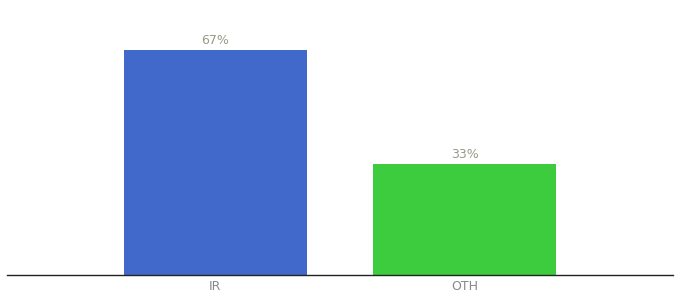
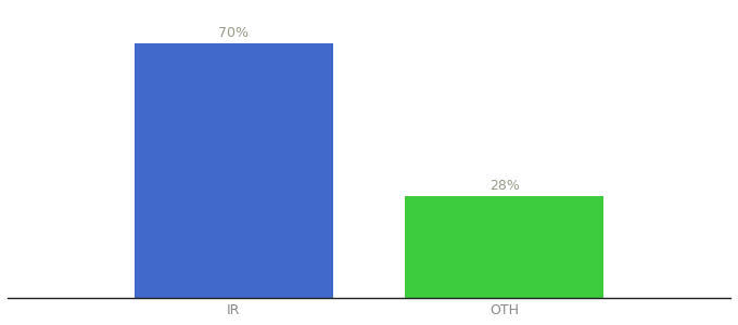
IR: 67% -> 70%
OTH: 33% -> 28%
